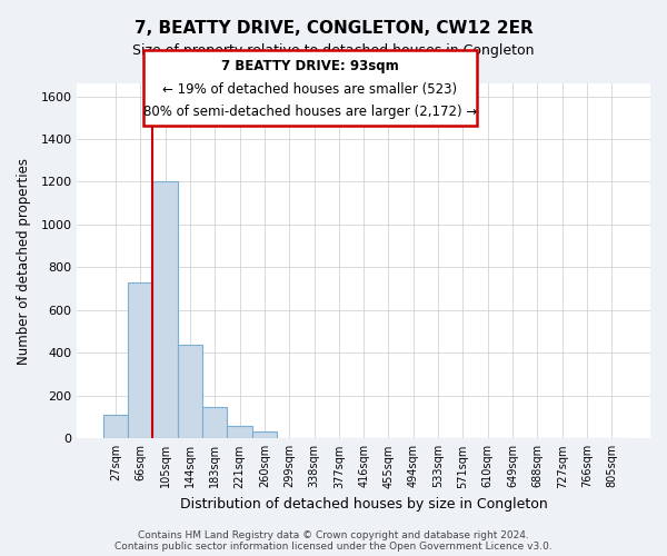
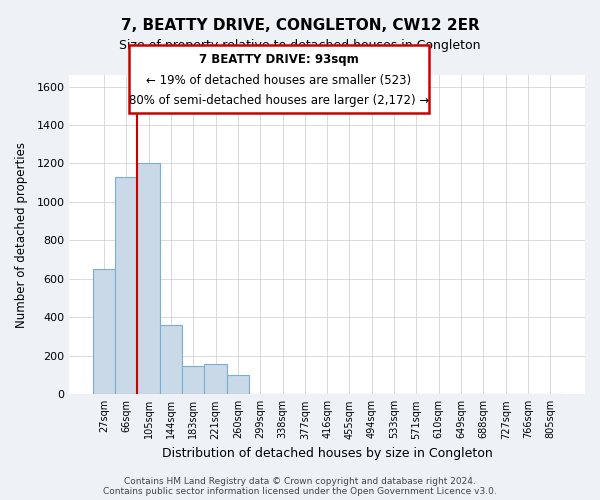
27sqm: 110 -> 650
66sqm: 730 -> 1130
144sqm: 440 -> 360
221sqm: 60 -> 160
260sqm: 40 -> 100
